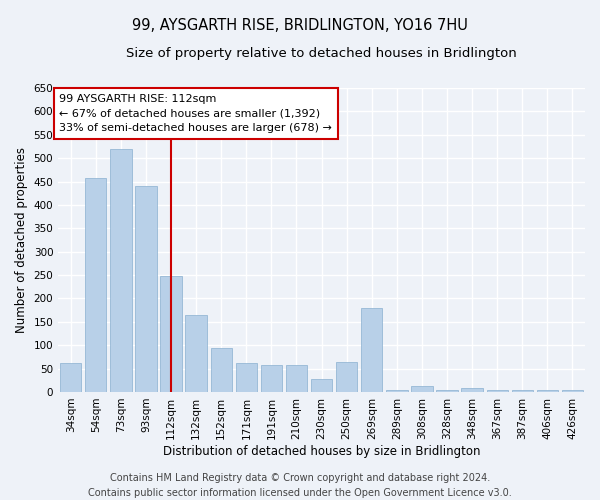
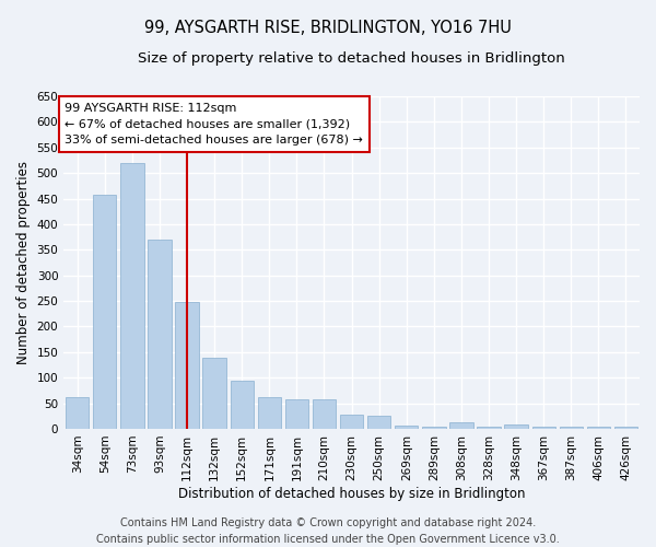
93sqm: 440 -> 370
132sqm: 165 -> 140
250sqm: 65 -> 26
269sqm: 180 -> 7
